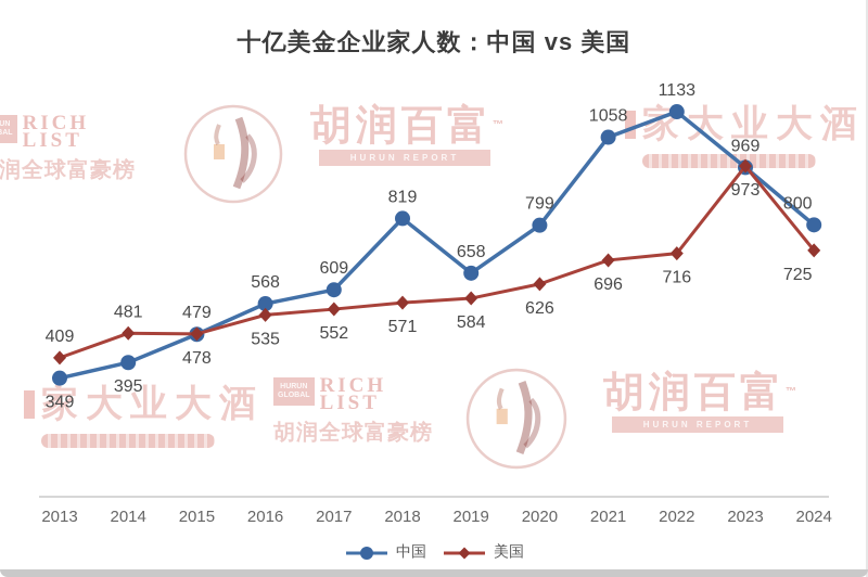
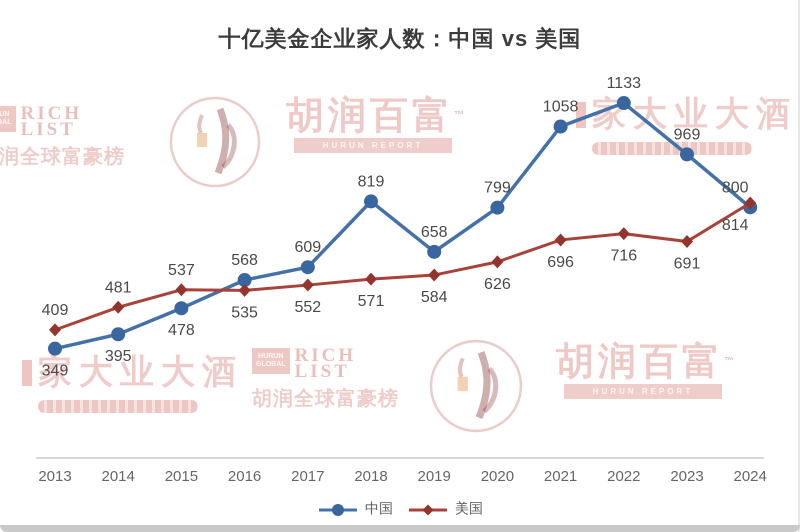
美国/2015: 479 -> 537
美国/2023: 973 -> 691
美国/2024: 725 -> 814
